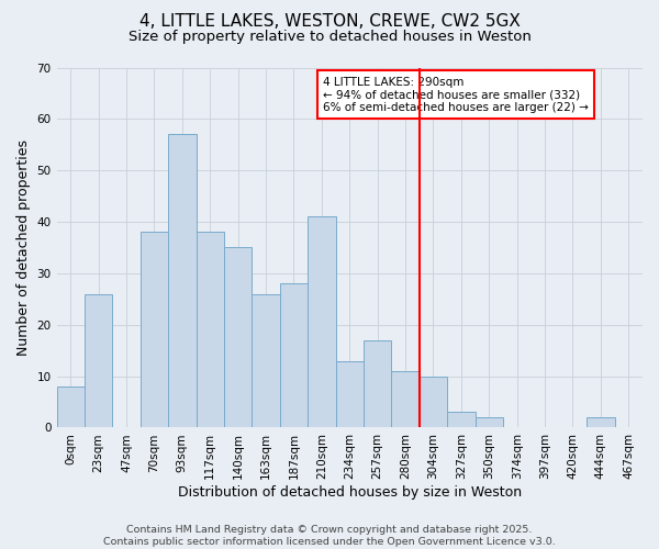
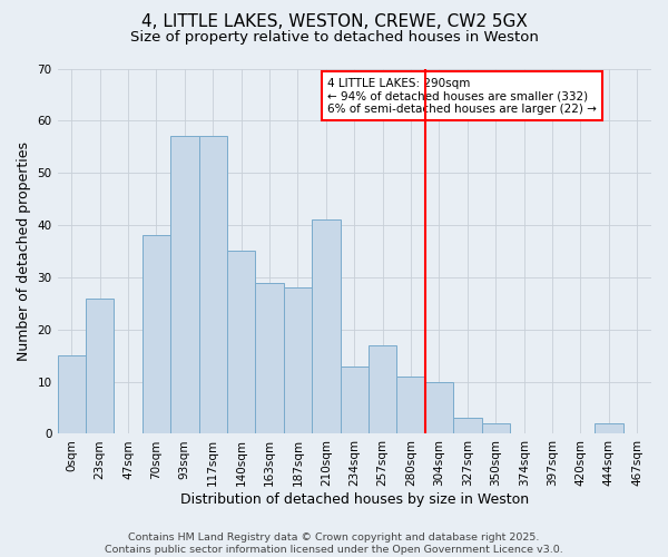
0sqm: 8 -> 15
117sqm: 38 -> 57
163sqm: 26 -> 29
